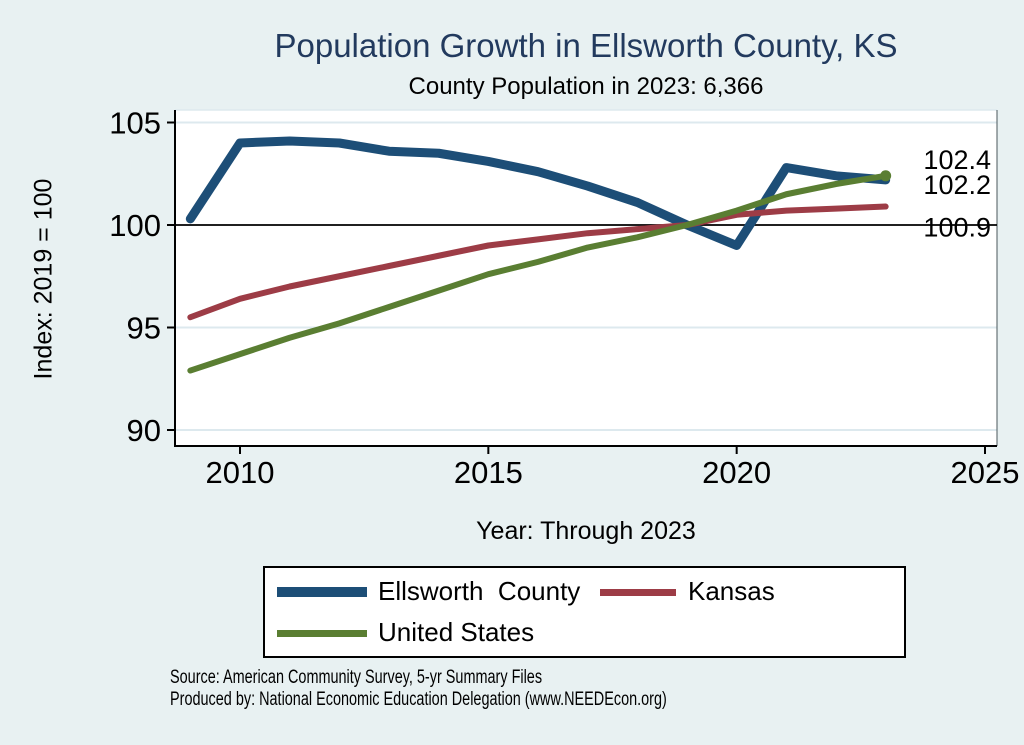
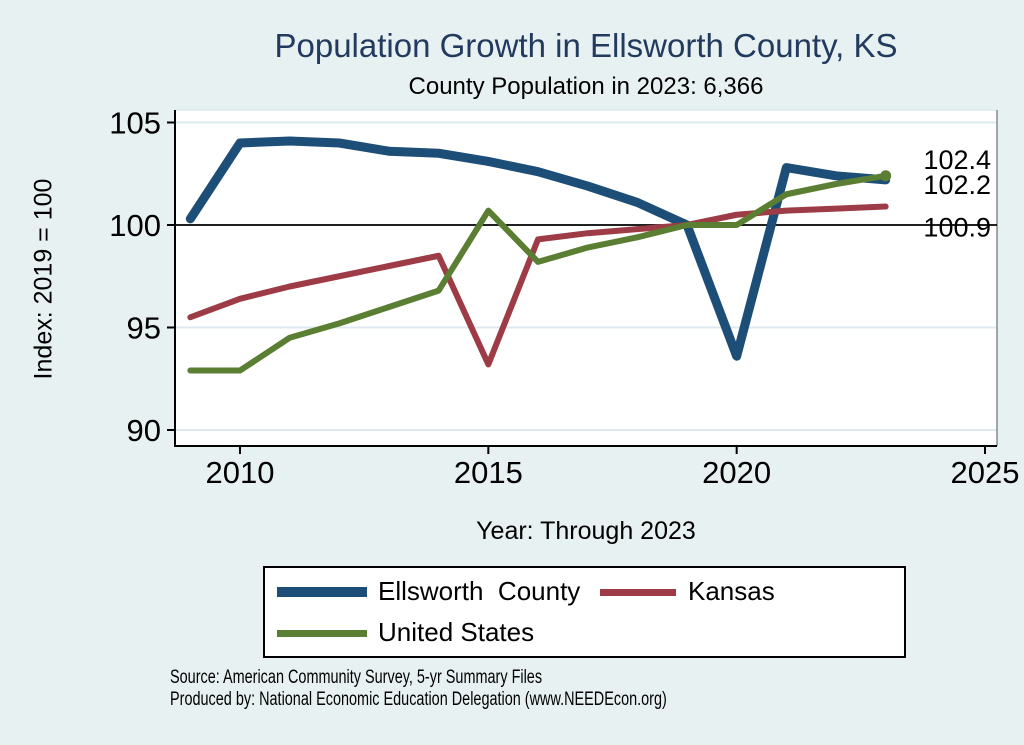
United States/2010: 93.7 -> 92.9
Kansas/2015: 99.0 -> 93.2
United States/2015: 97.6 -> 100.7
Ellsworth County/2020: 99.0 -> 93.6
United States/2020: 100.7 -> 100.0
